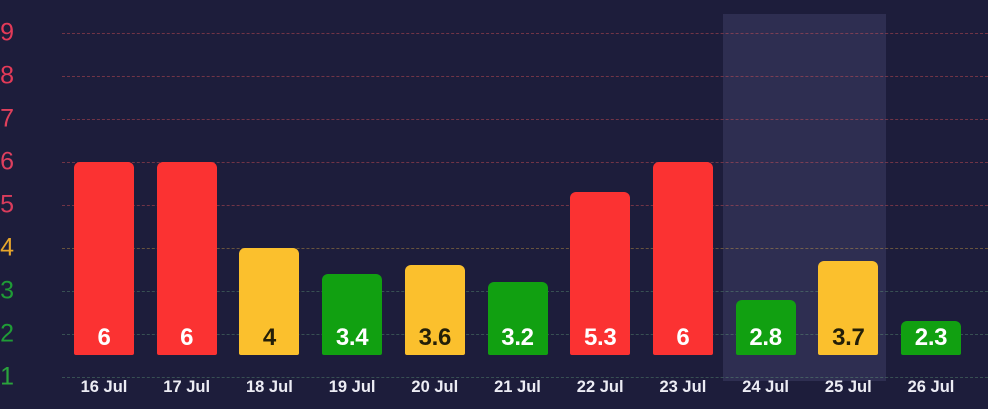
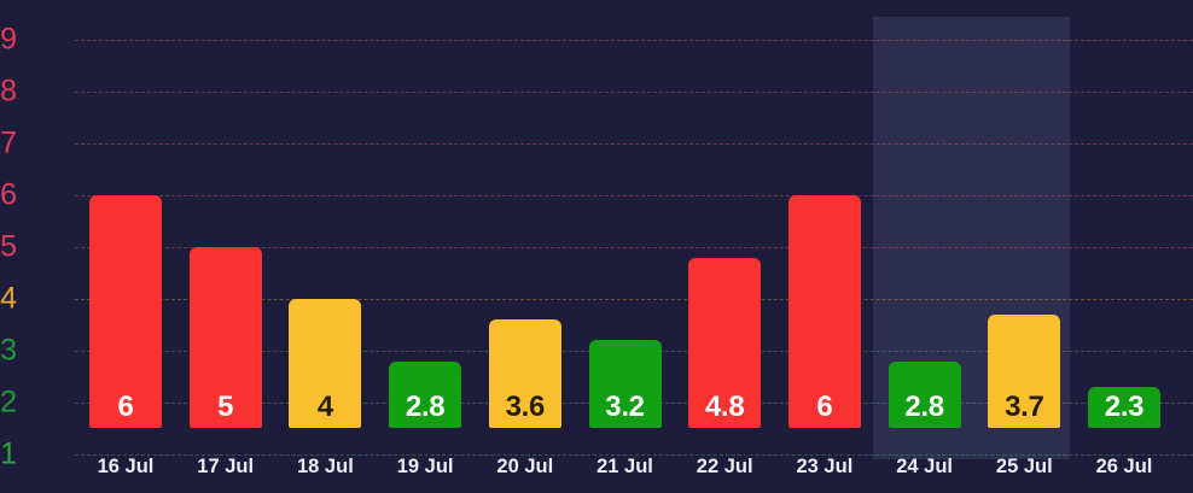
17 Jul: 6 -> 5
19 Jul: 3.4 -> 2.8
22 Jul: 5.3 -> 4.8
